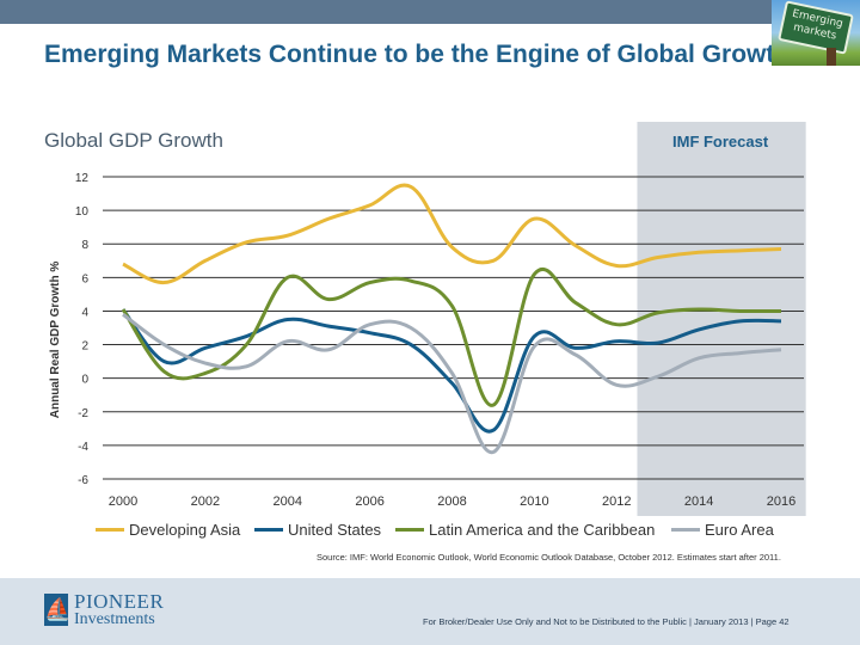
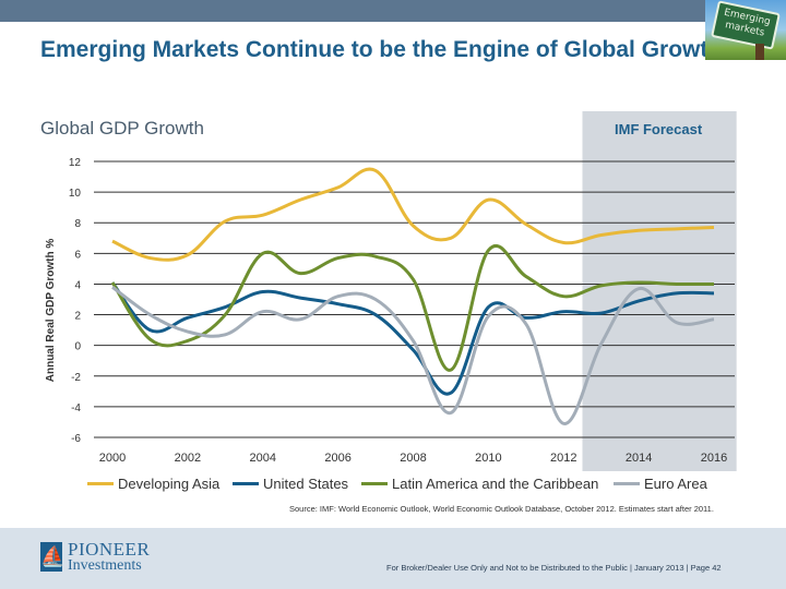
Developing Asia/2002: 7.0 -> 5.9
Euro Area/2012: -0.4 -> -5.1
Euro Area/2014: 1.2 -> 3.7
